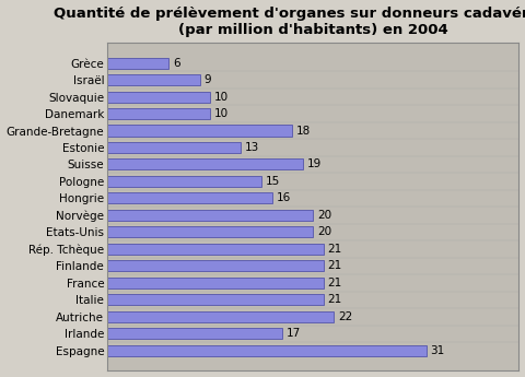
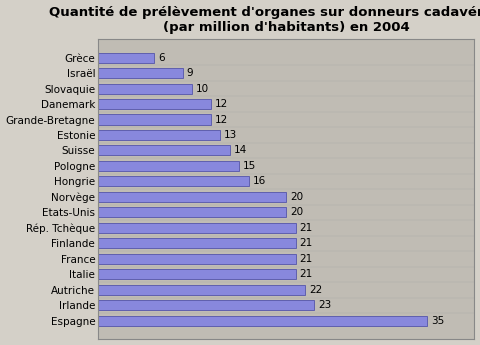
Danemark: 10 -> 12
Grande-Bretagne: 18 -> 12
Suisse: 19 -> 14
Irlande: 17 -> 23
Espagne: 31 -> 35
